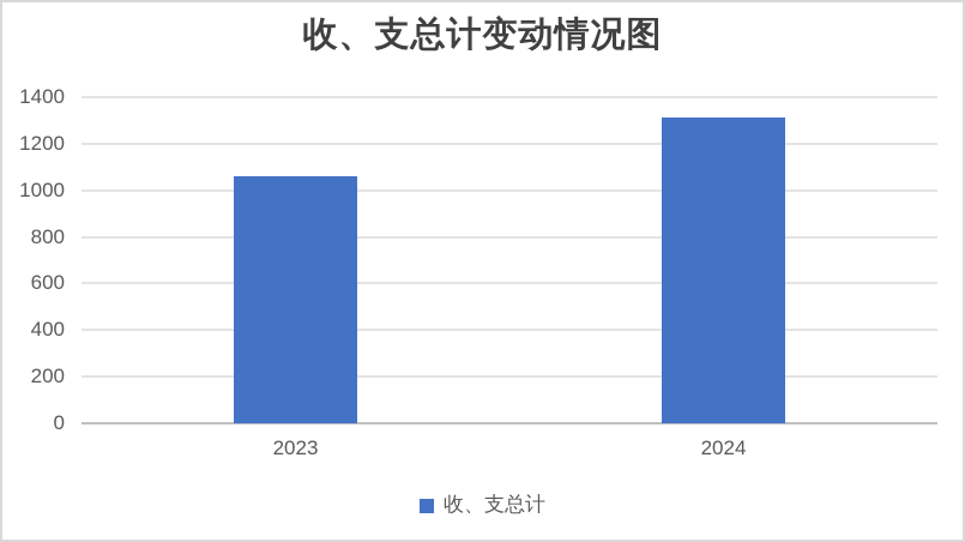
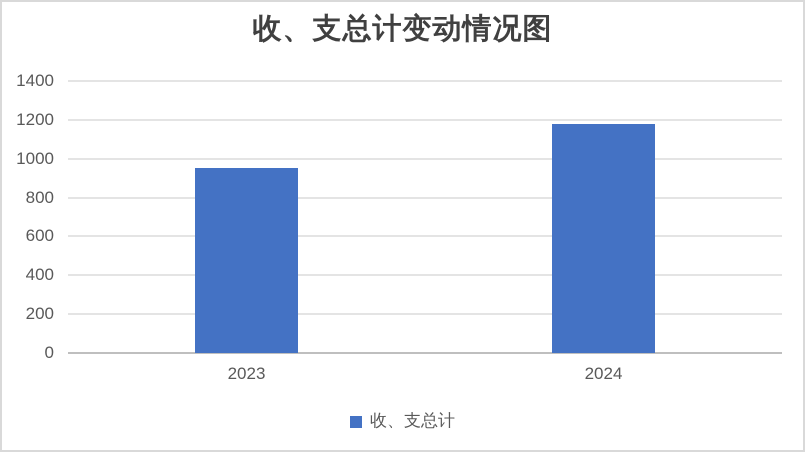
2023: 1060 -> 950
2024: 1320 -> 1180
